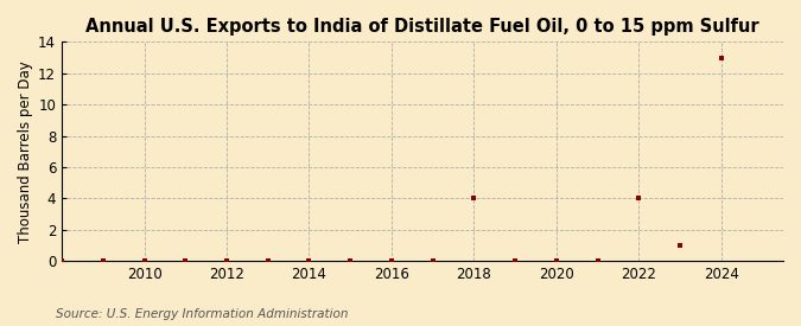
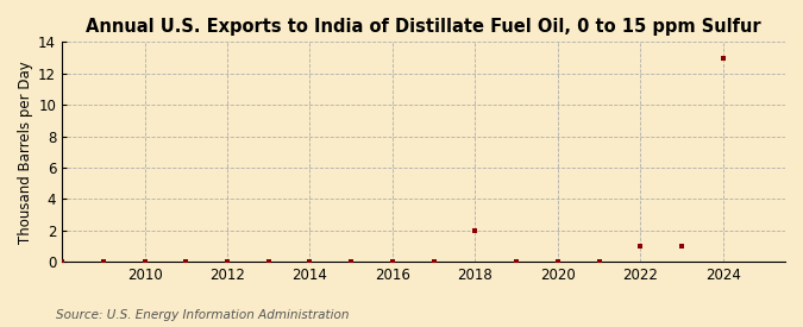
2018: 4 -> 2
2022: 4 -> 1
